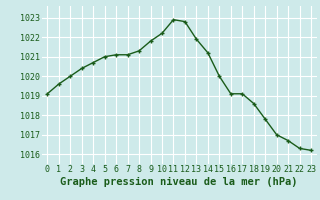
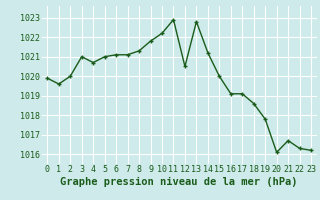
0: 1019.1 -> 1019.9
3: 1020.4 -> 1021.0
12: 1022.8 -> 1020.5
13: 1021.9 -> 1022.8
20: 1017.0 -> 1016.1
